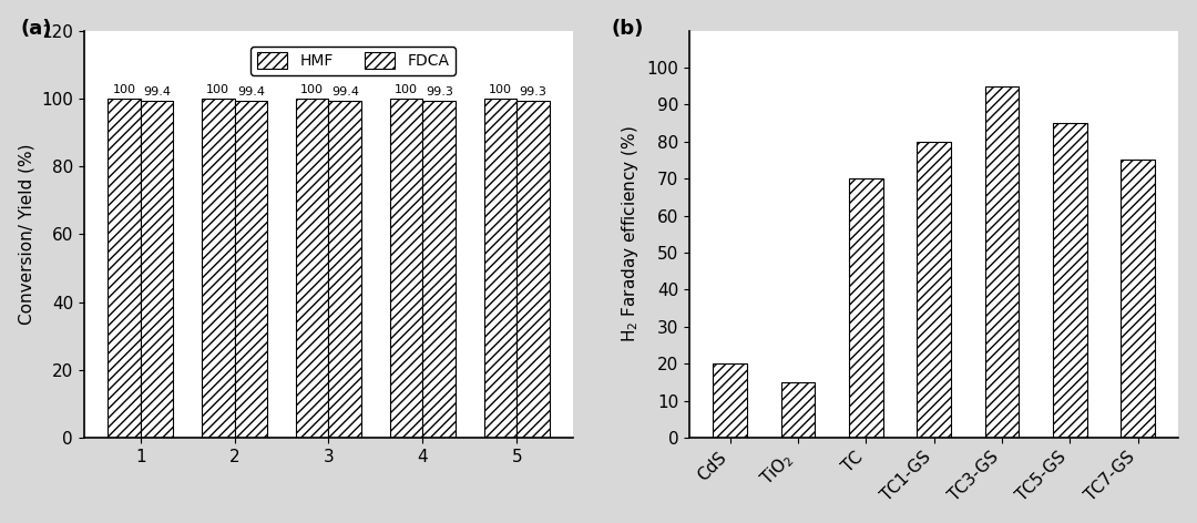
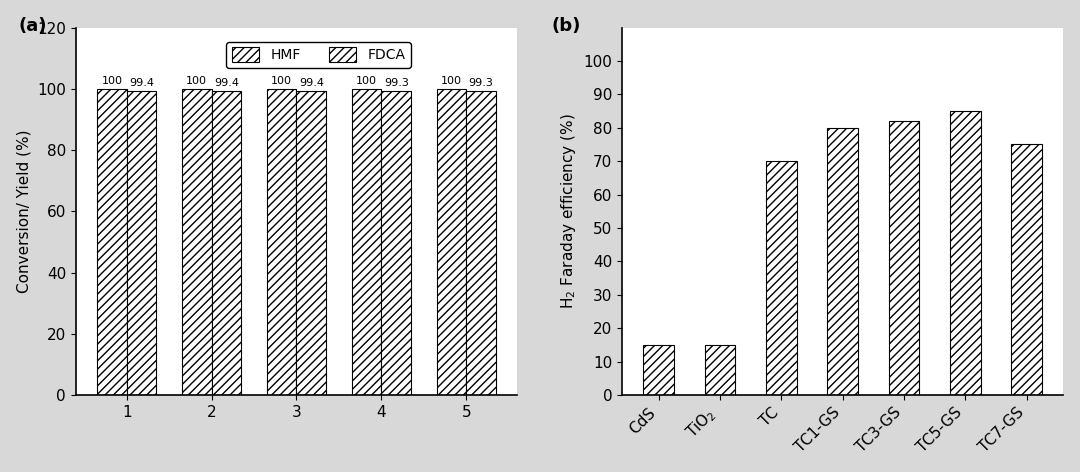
CdS: 20 -> 15
TC3-GS: 95 -> 82
